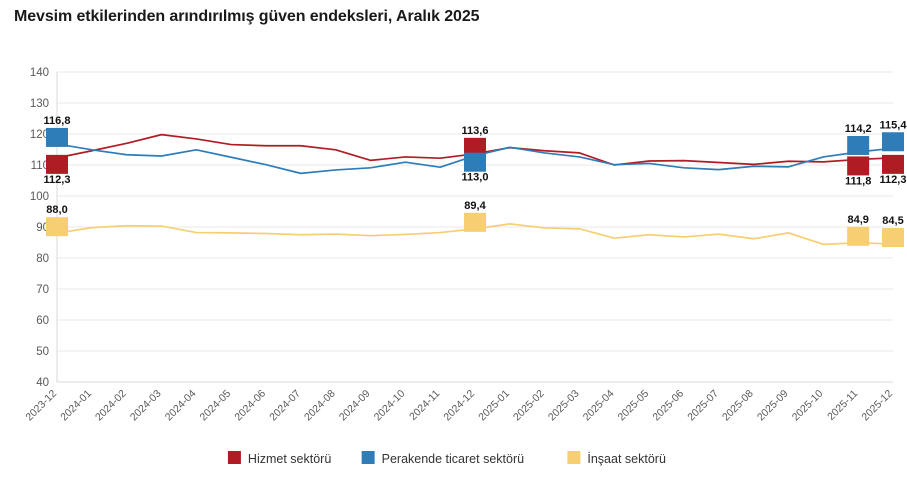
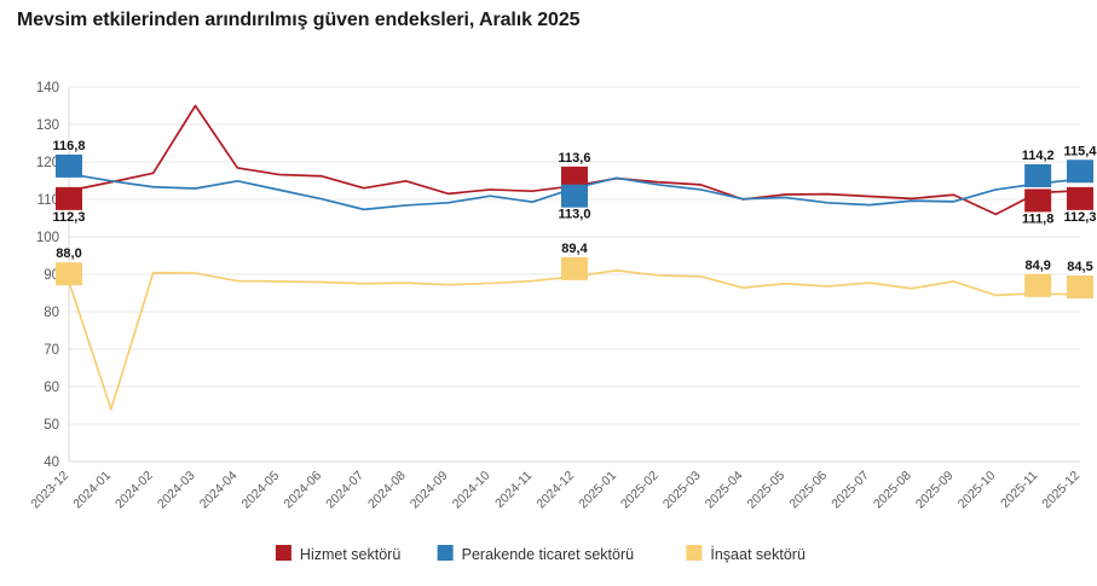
İnşaat sektörü/2024-01: 90 -> 54
Hizmet sektörü/2024-03: 120 -> 135
Hizmet sektörü/2024-07: 116 -> 113
Hizmet sektörü/2025-10: 111 -> 106
